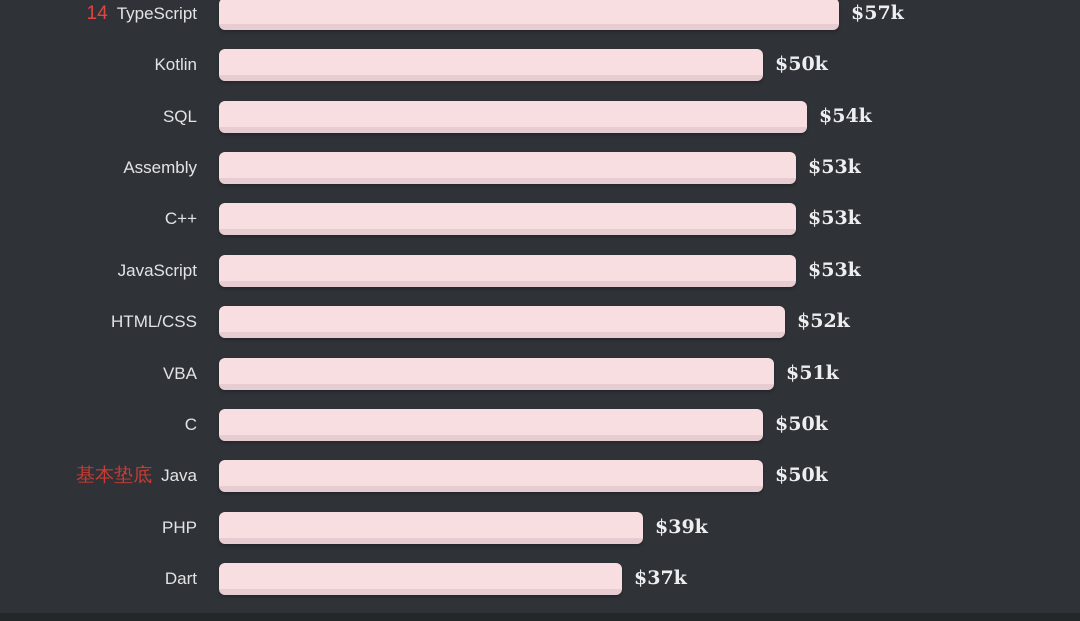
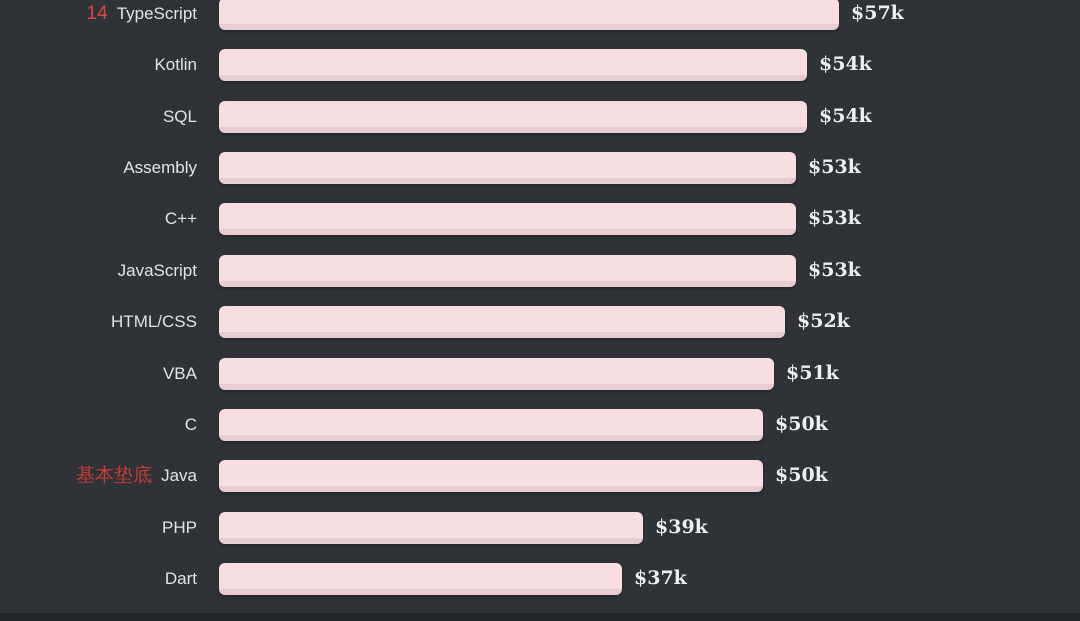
Kotlin: $50k -> $54k
